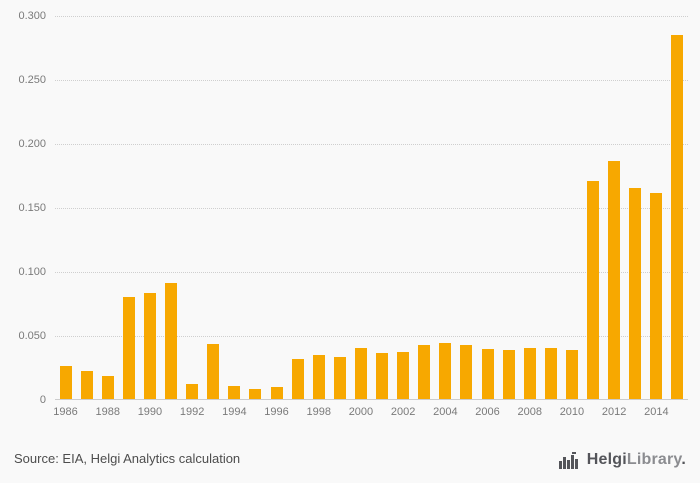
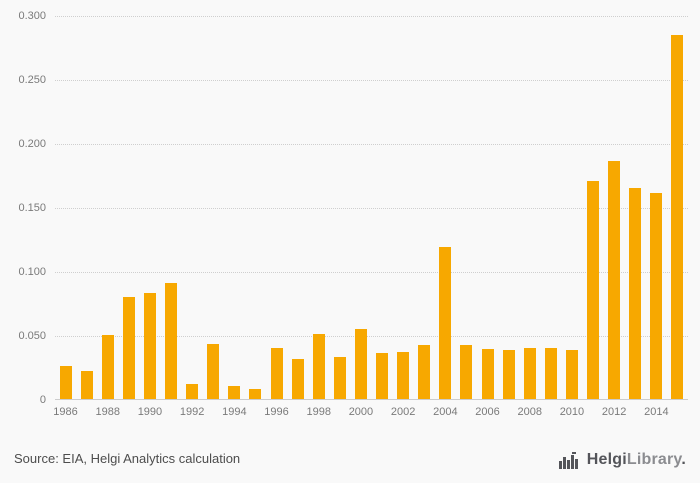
1988: 0.018 -> 0.050
1996: 0.009 -> 0.040
1998: 0.034 -> 0.051
2000: 0.040 -> 0.055
2004: 0.044 -> 0.119
